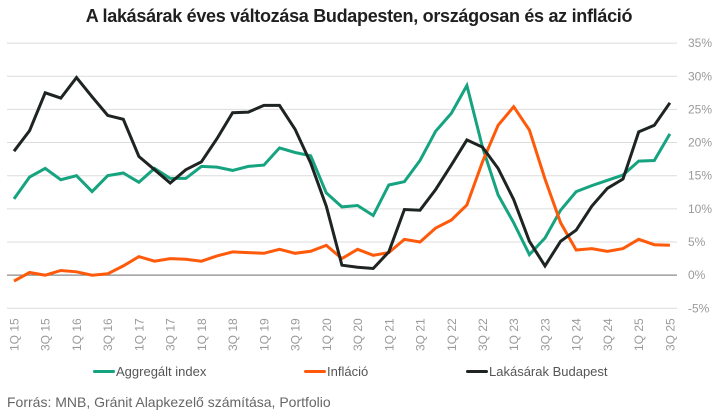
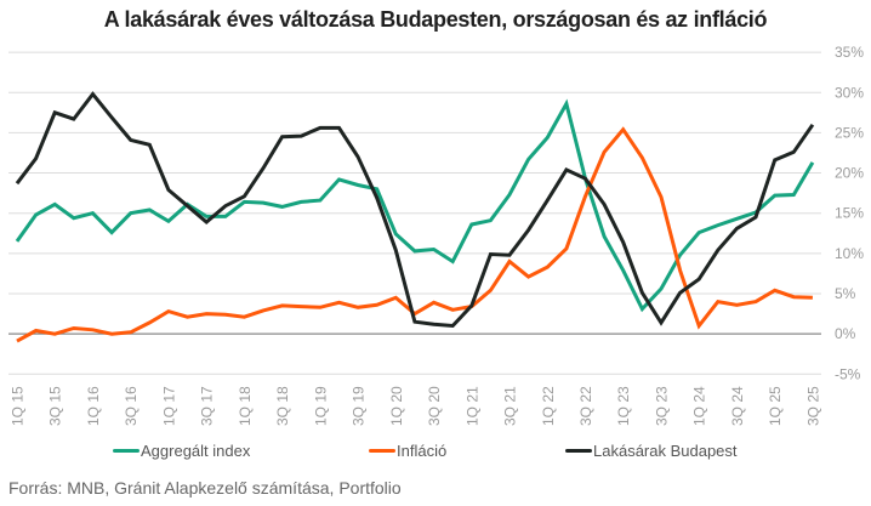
Infláció/3Q 21: 5% -> 9%
Infláció/3Q 23: 14% -> 17%
Infláció/1Q 24: 4% -> 1%
